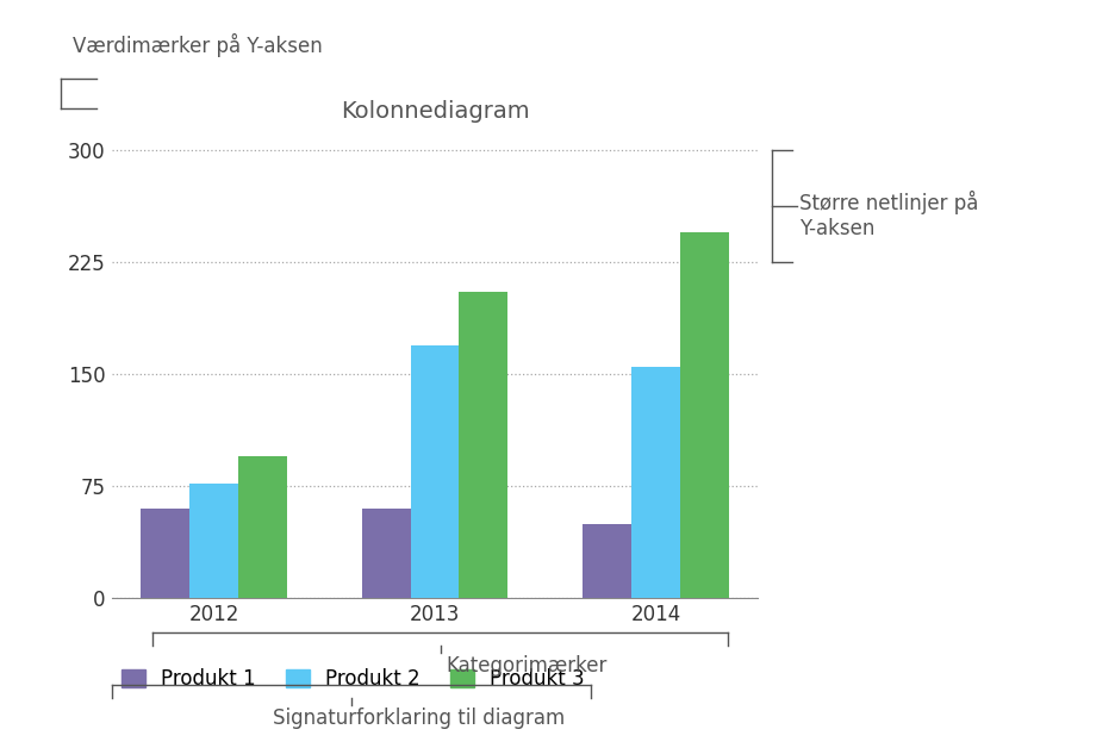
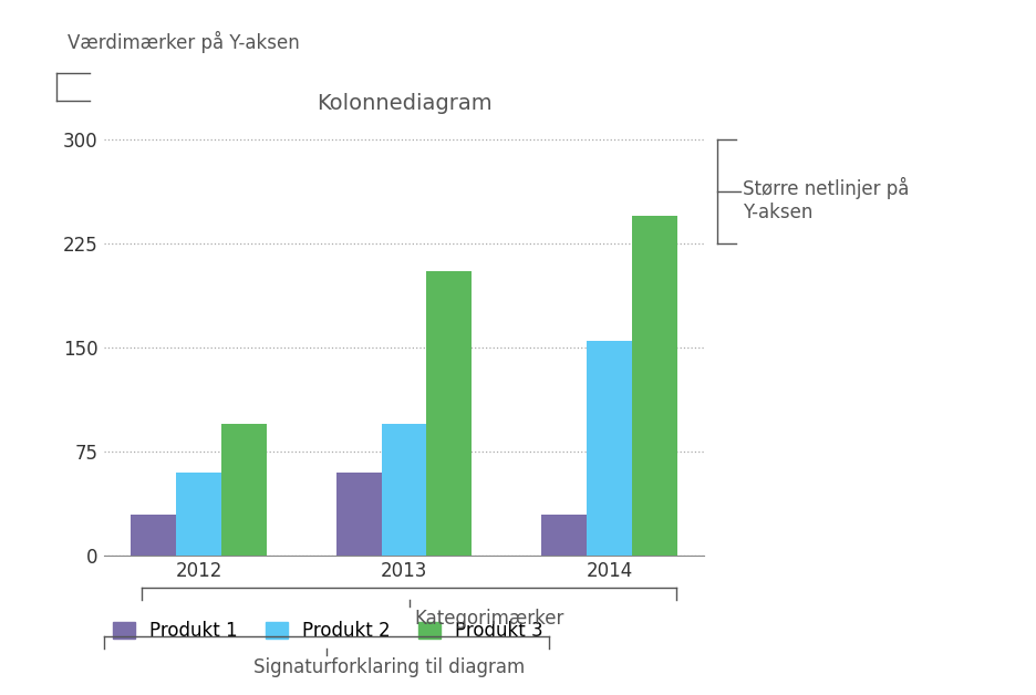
Produkt 1/2012: 60 -> 30
Produkt 2/2012: 77 -> 60
Produkt 2/2013: 169 -> 95
Produkt 1/2014: 50 -> 30
